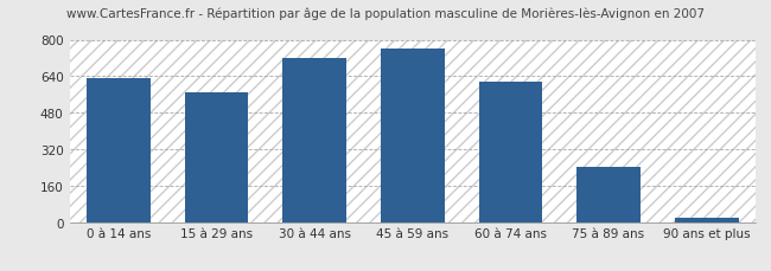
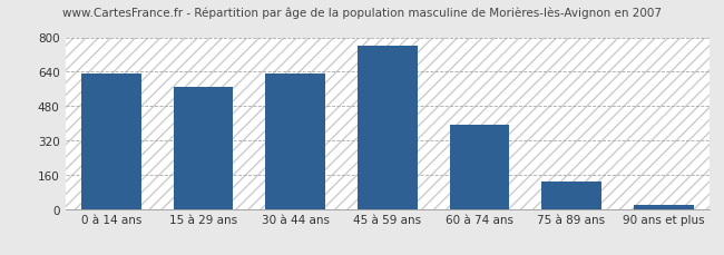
30 à 44 ans: 720 -> 630
60 à 74 ans: 620 -> 390
75 à 89 ans: 240 -> 130
